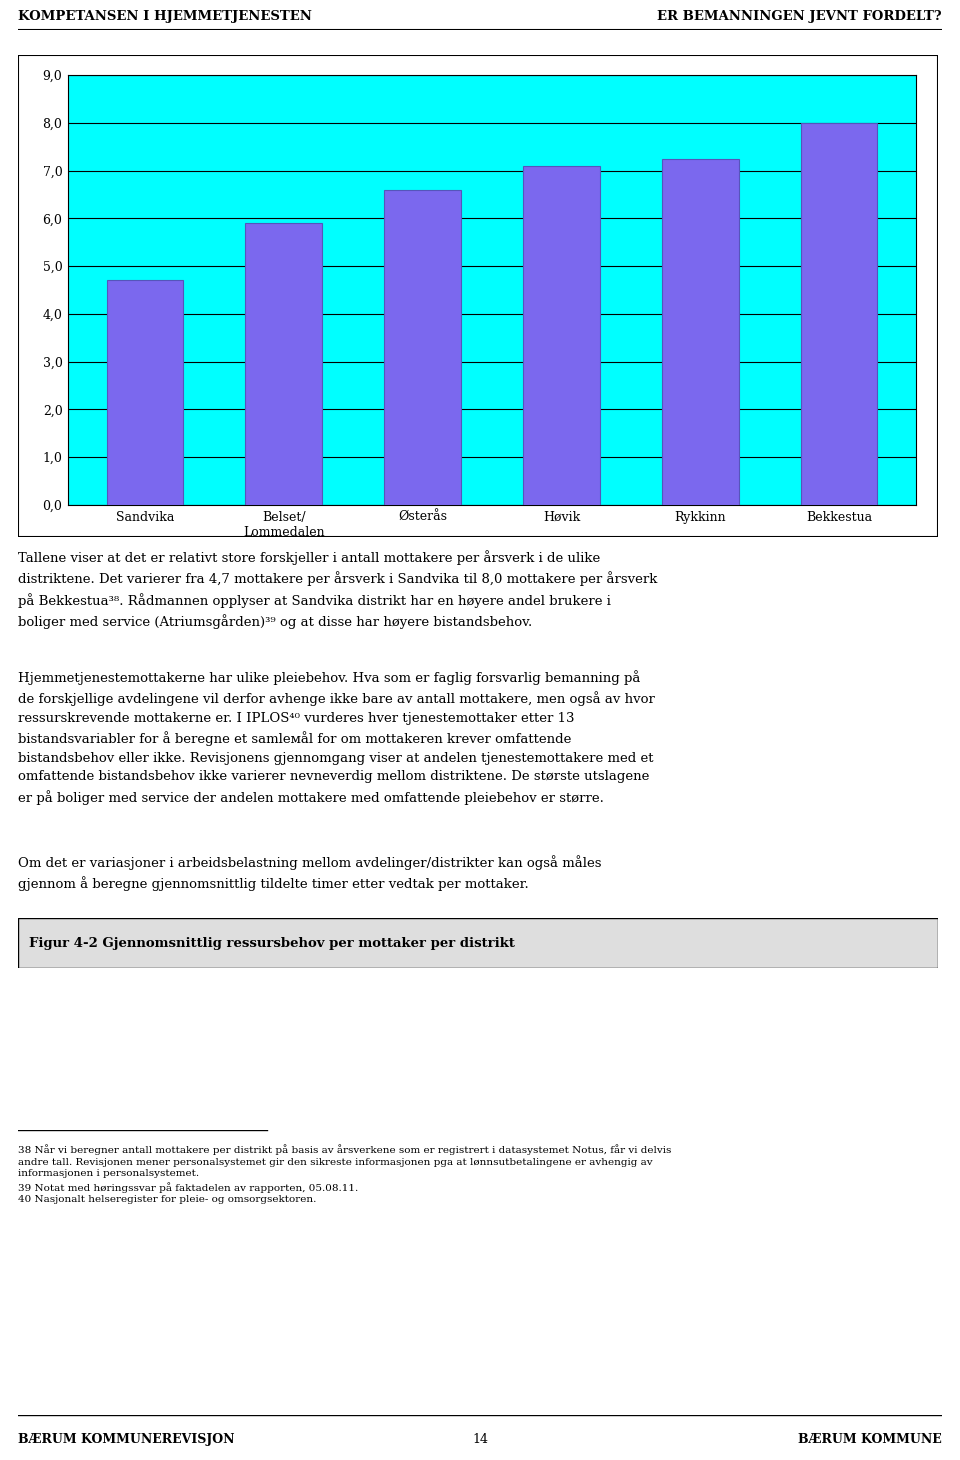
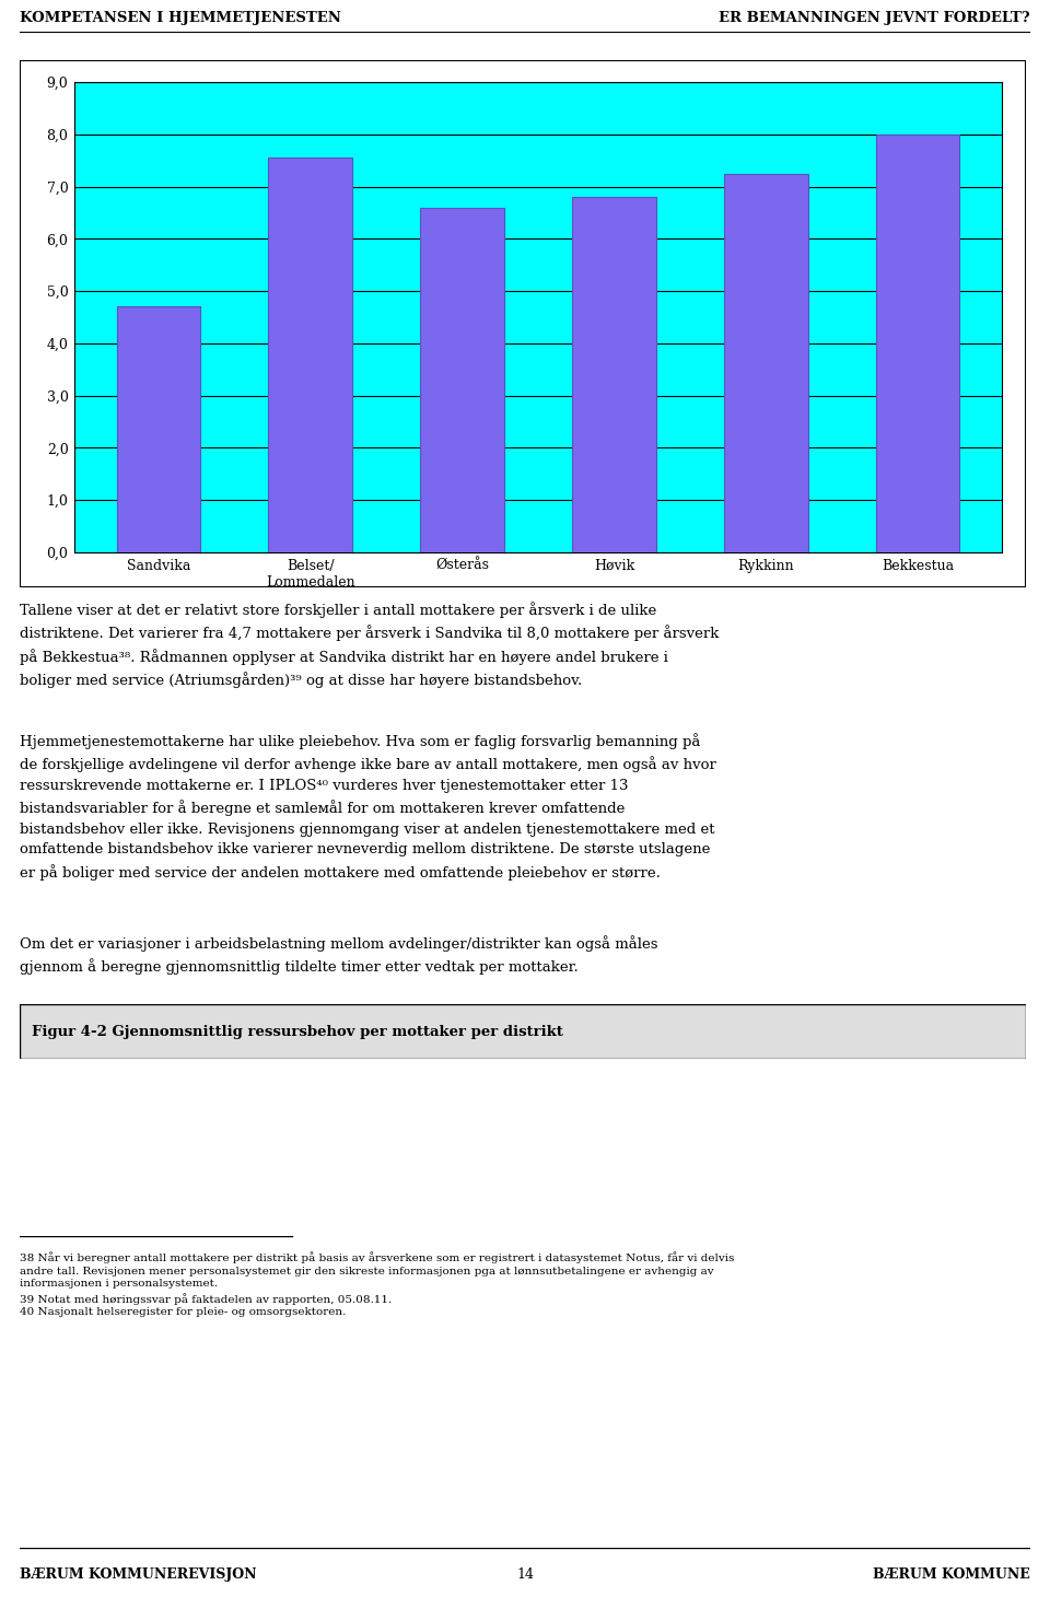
Belset/ Lommedalen: 5,90 -> 7,55
Høvik: 7,10 -> 6,80
